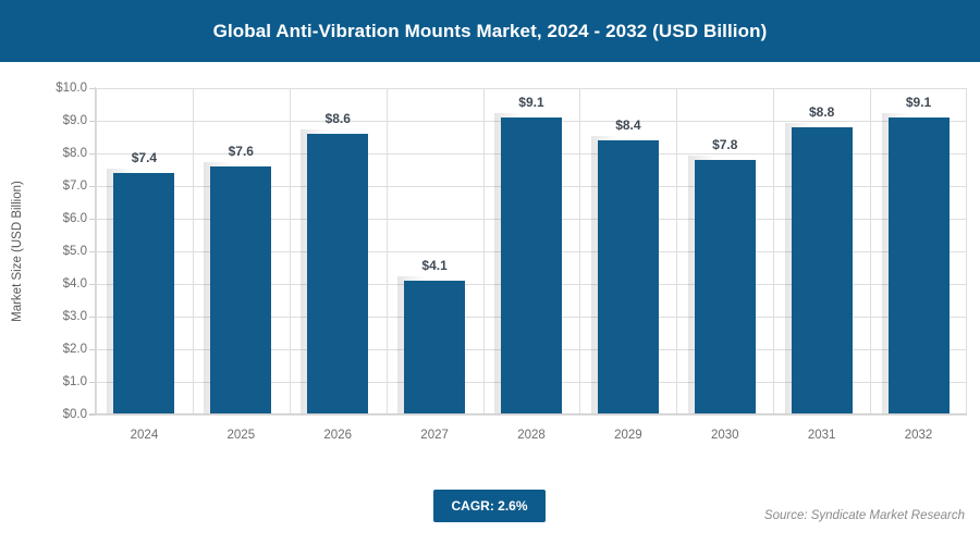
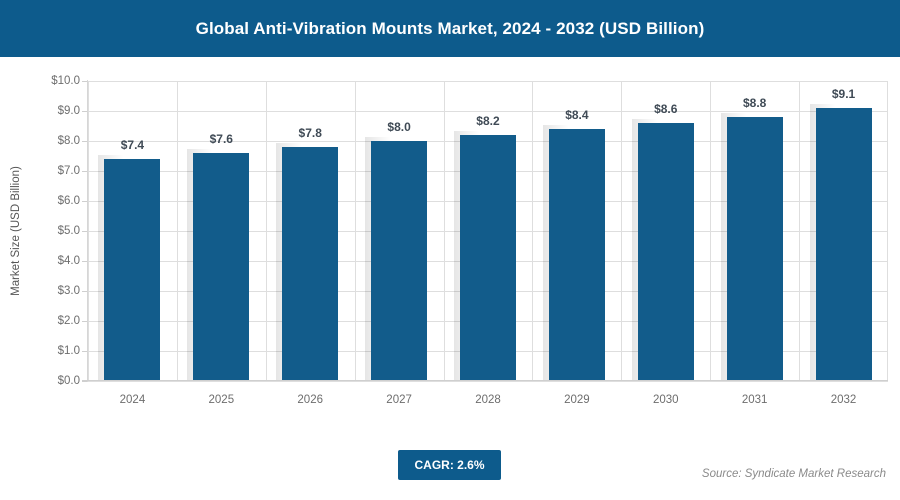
2026: $8.6 -> $7.8
2027: $4.1 -> $8.0
2028: $9.1 -> $8.2
2030: $7.8 -> $8.6
